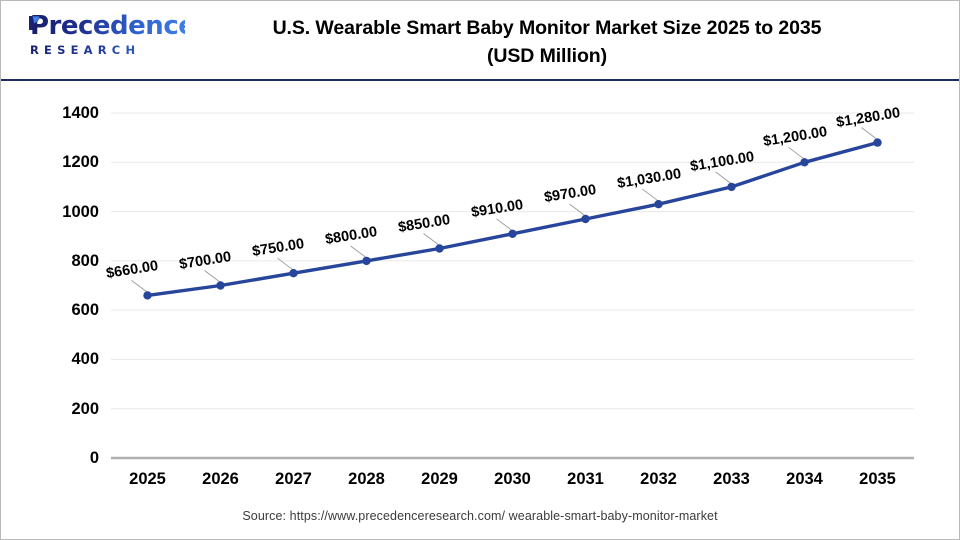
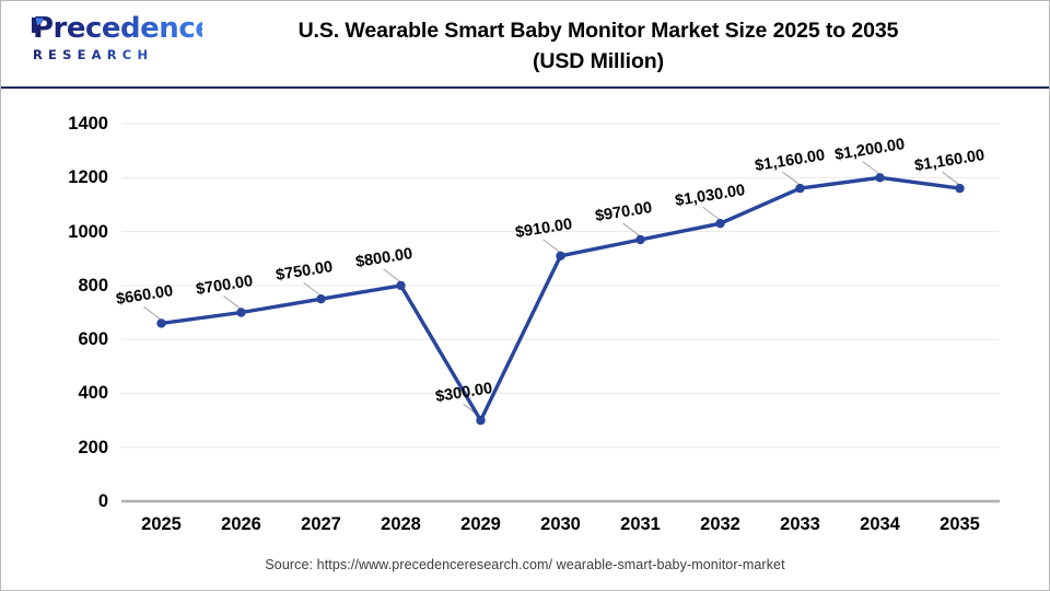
2029: $850.00 -> $300.00
2033: $1,100.00 -> $1,160.00
2035: $1,280.00 -> $1,160.00
